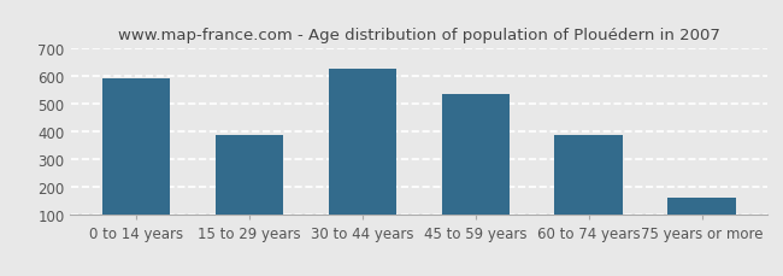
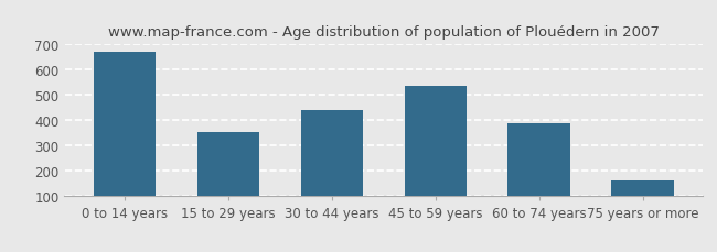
0 to 14 years: 595 -> 670
15 to 29 years: 388 -> 355
30 to 44 years: 628 -> 440
